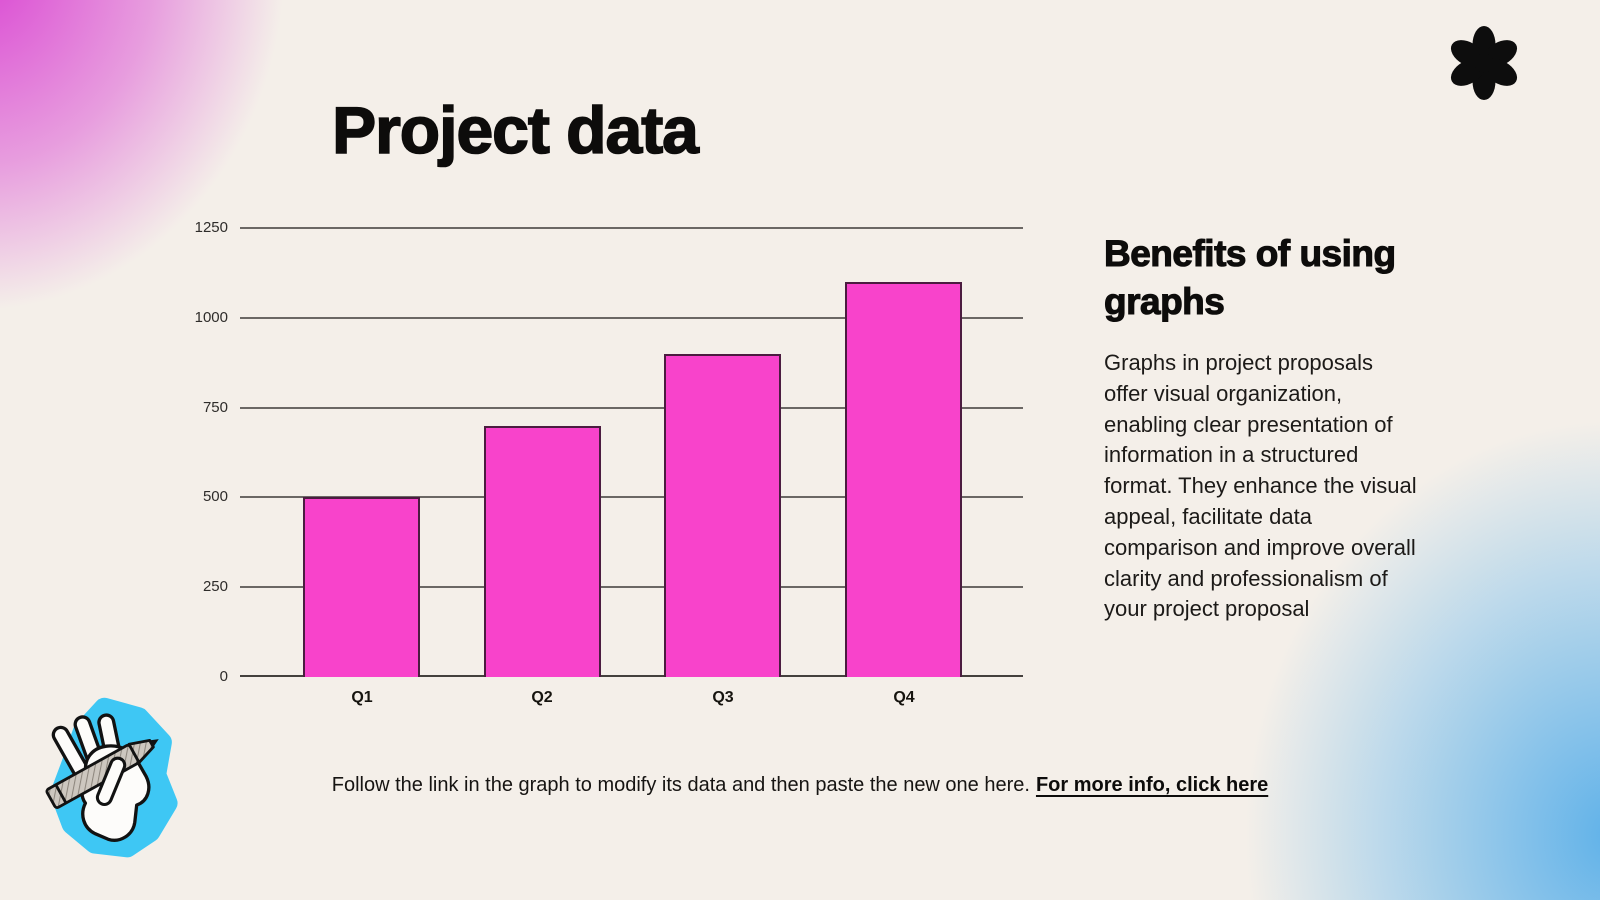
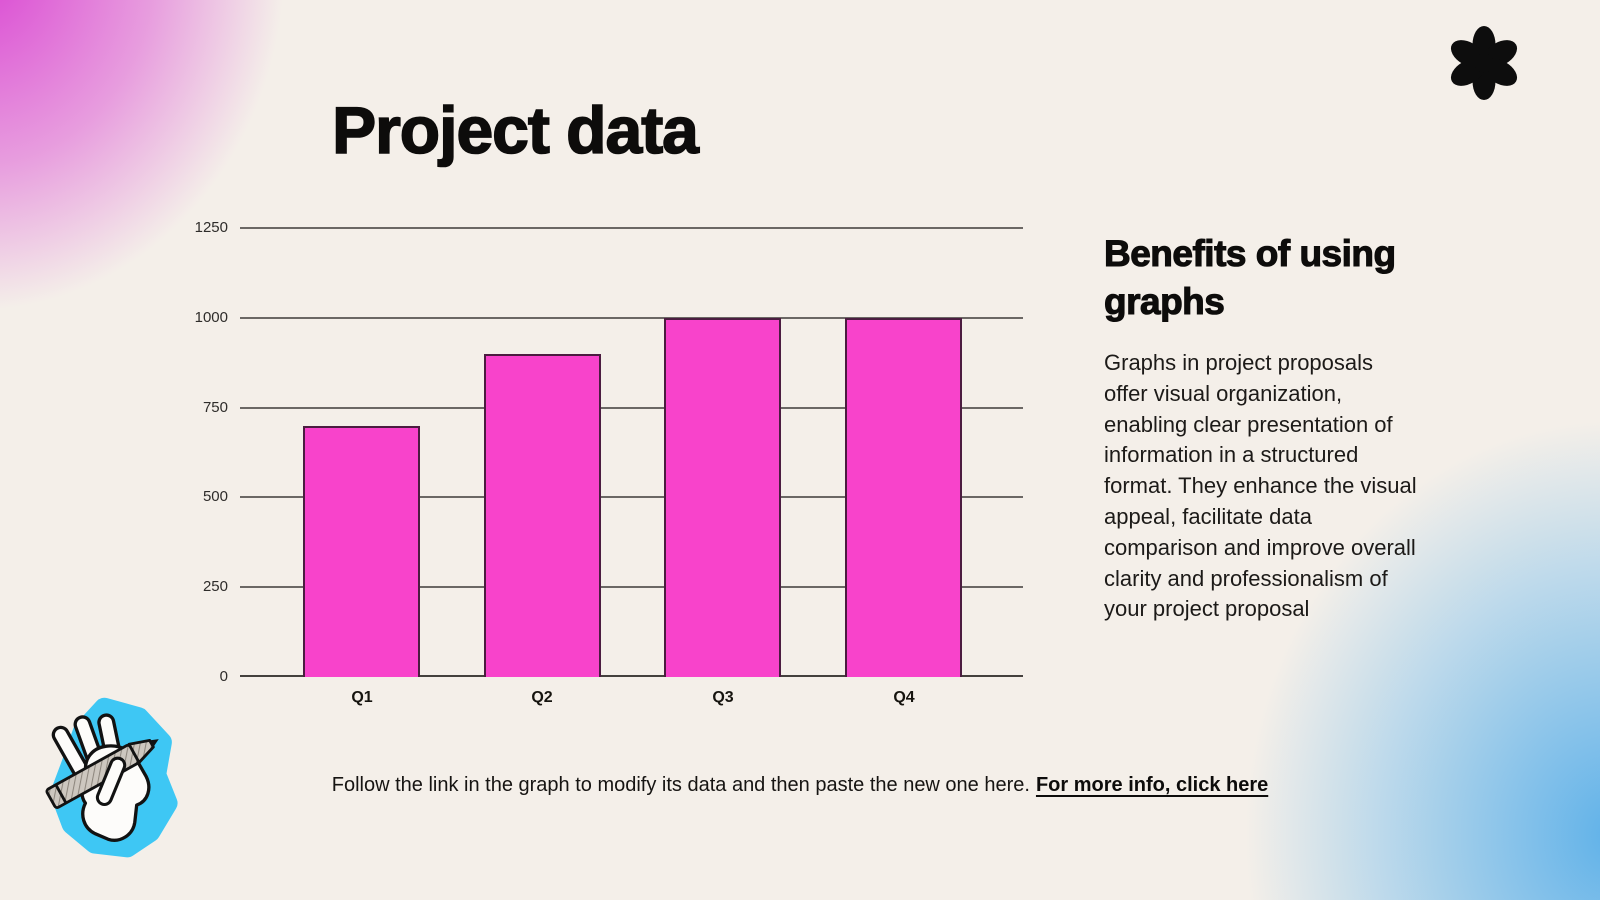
Q1: 500 -> 700
Q2: 700 -> 900
Q3: 900 -> 1000
Q4: 1100 -> 1000
